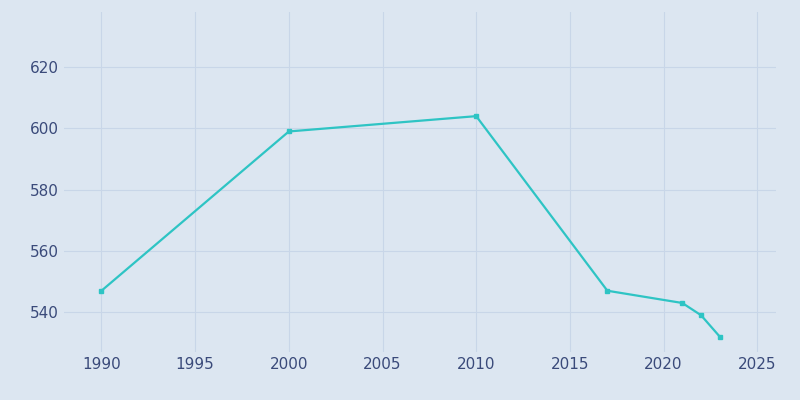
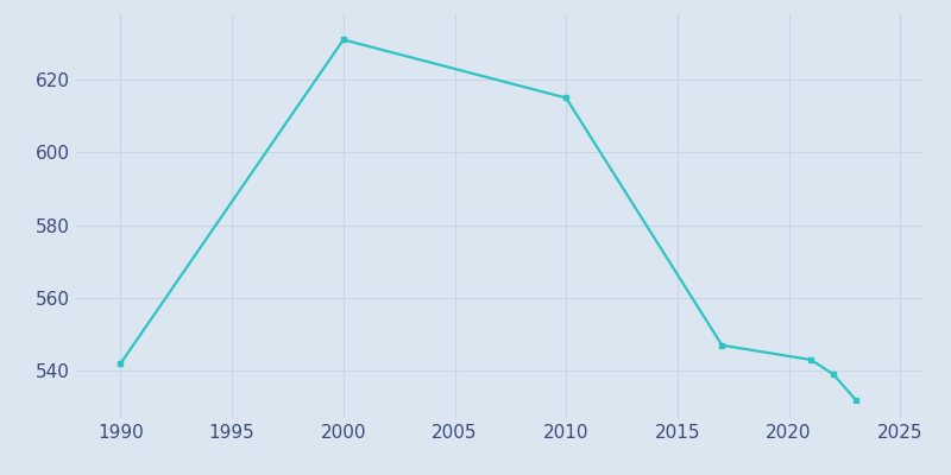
1990: 547 -> 542
2000: 599 -> 631
2010: 604 -> 615
